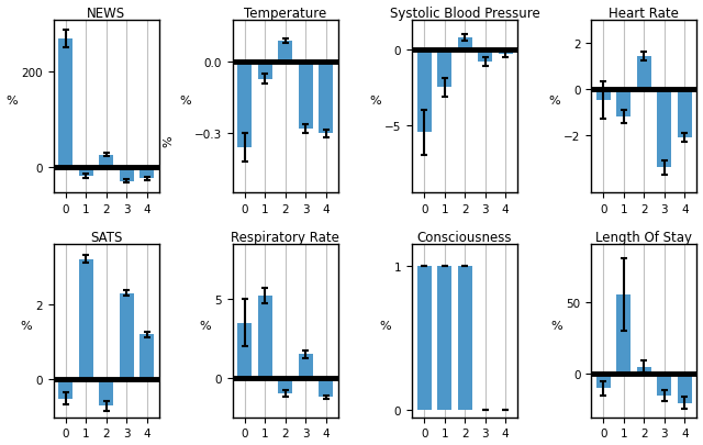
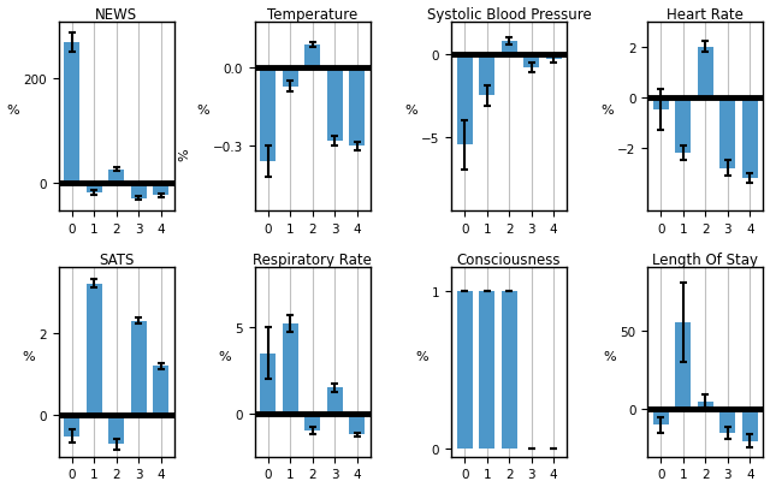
Heart Rate/1: -1.2 -> -2.2
Heart Rate/2: 1.4 -> 2.0
Heart Rate/3: -3.4 -> -2.8
Heart Rate/4: -2.1 -> -3.2
